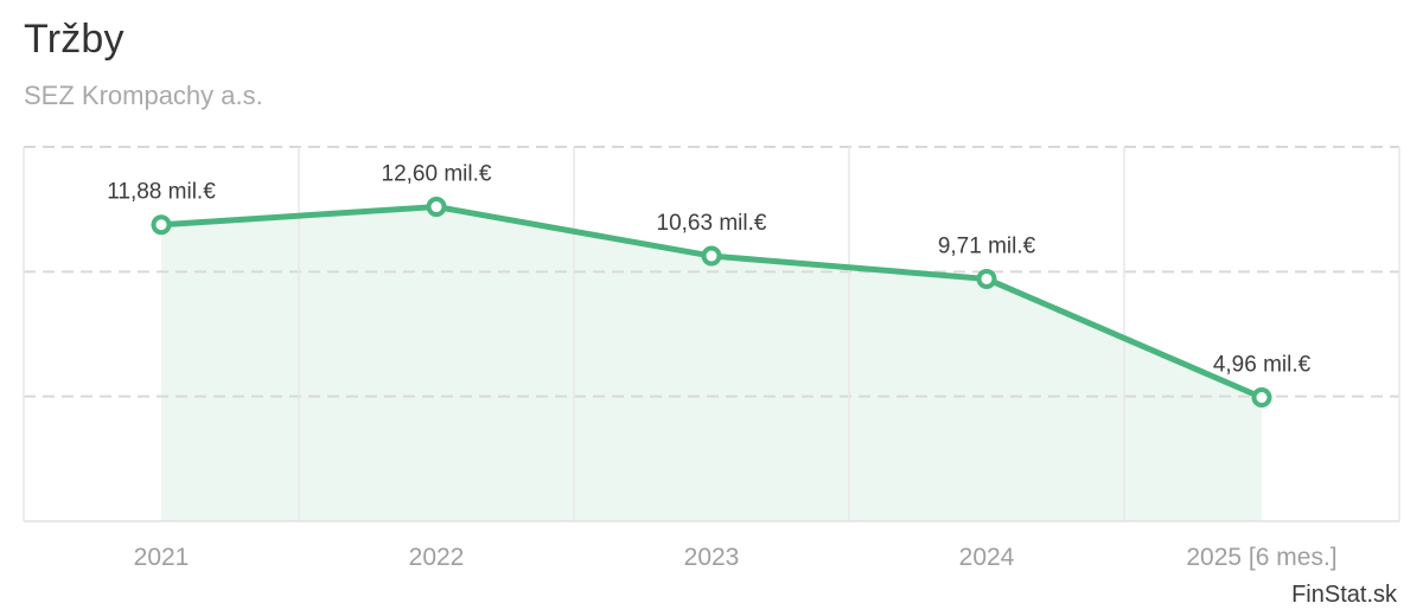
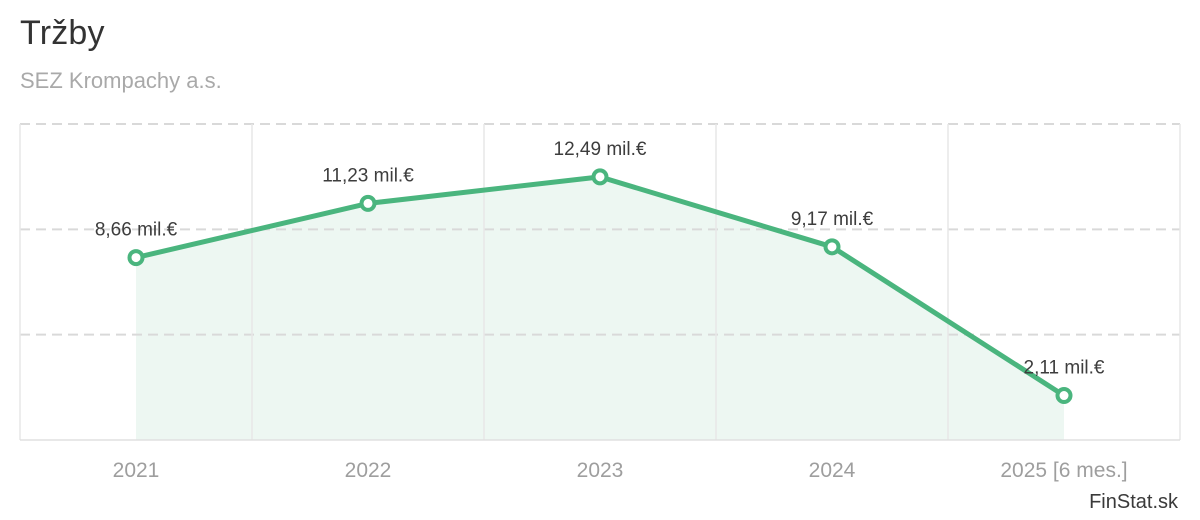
2021: 11,88 -> 8,66
2022: 12,60 -> 11,23
2023: 10,63 -> 12,49
2024: 9,71 -> 9,17
2025 [6 mes.]: 4,96 -> 2,11
